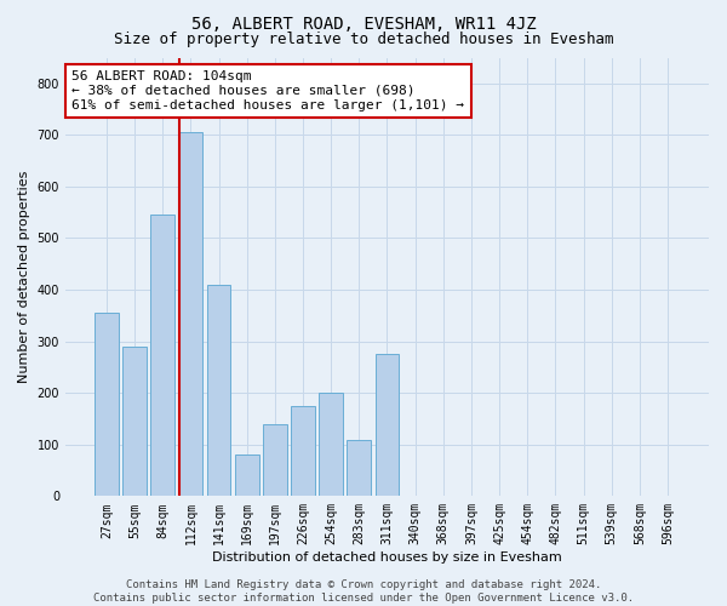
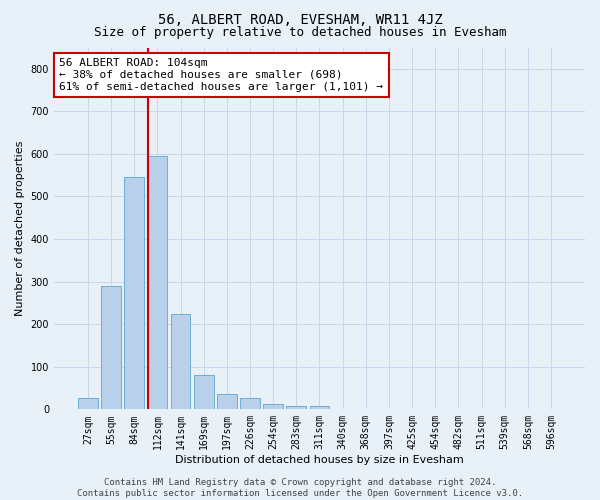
27sqm: 355 -> 27
112sqm: 705 -> 595
141sqm: 410 -> 225
197sqm: 140 -> 37
226sqm: 175 -> 27
254sqm: 200 -> 12
283sqm: 110 -> 9
311sqm: 275 -> 8
